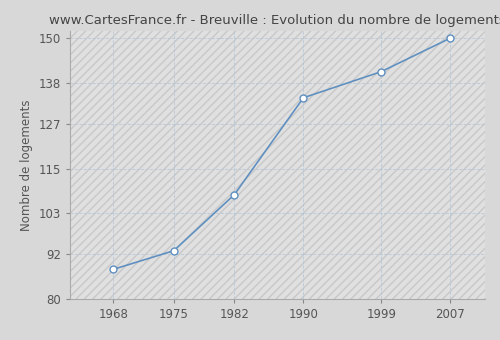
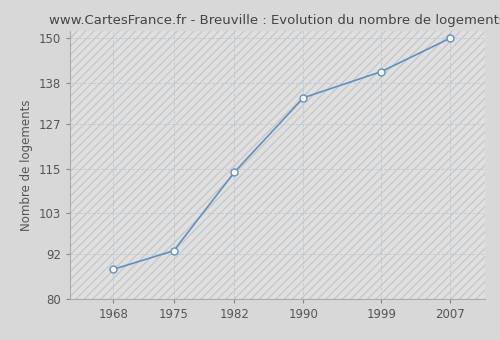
1982: 108 -> 114
